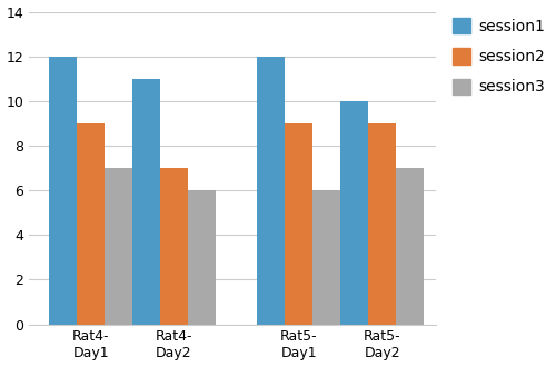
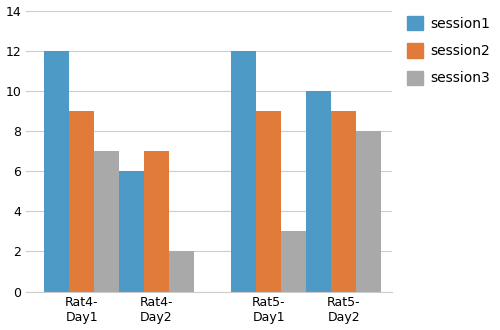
session1/Rat4- Day2: 11 -> 6
session3/Rat4- Day2: 6 -> 2
session3/Rat5- Day1: 6 -> 3
session3/Rat5- Day2: 7 -> 8
